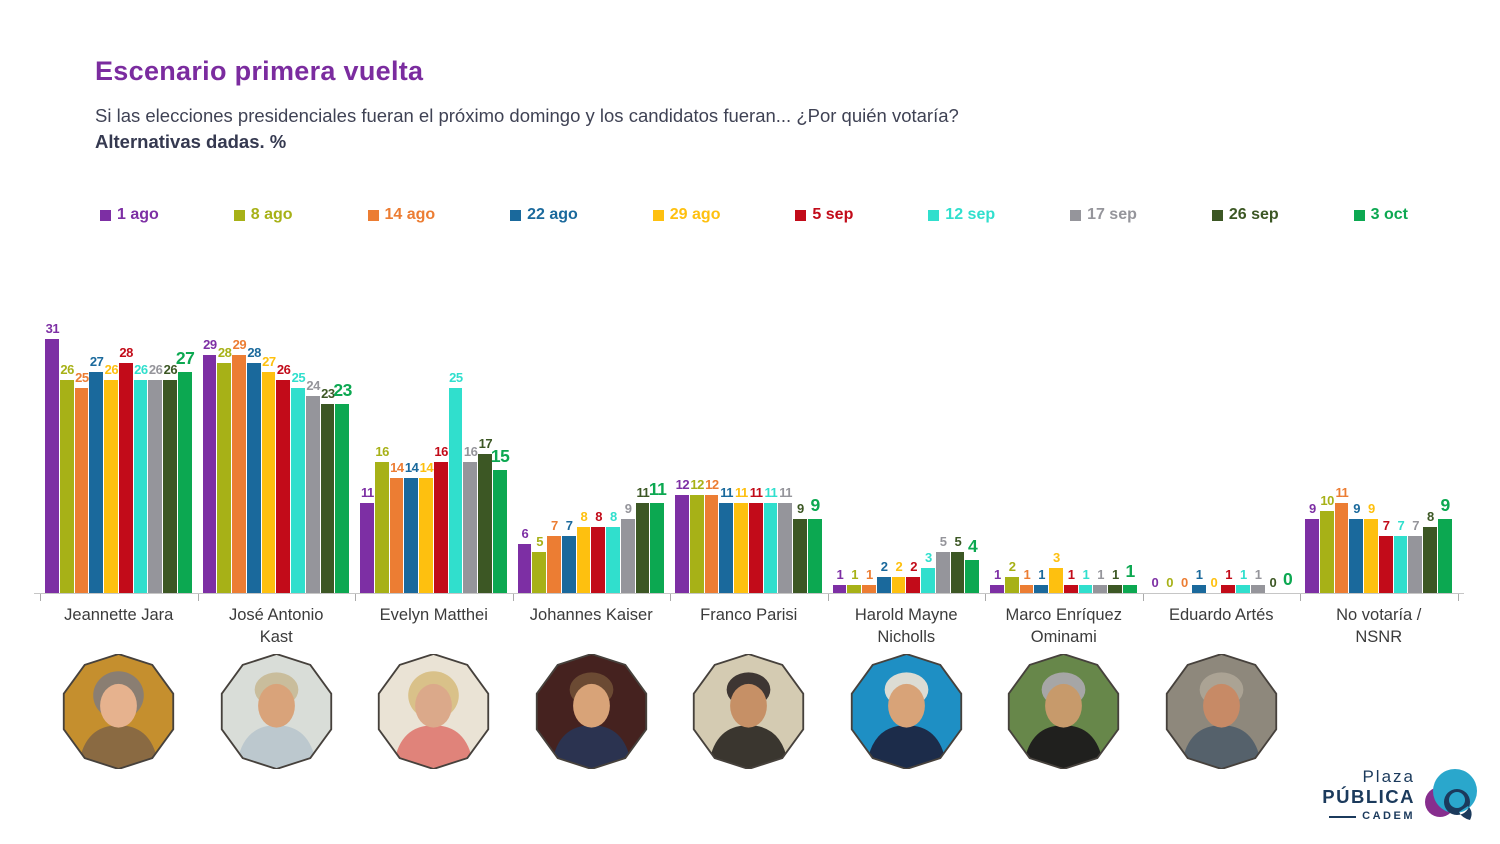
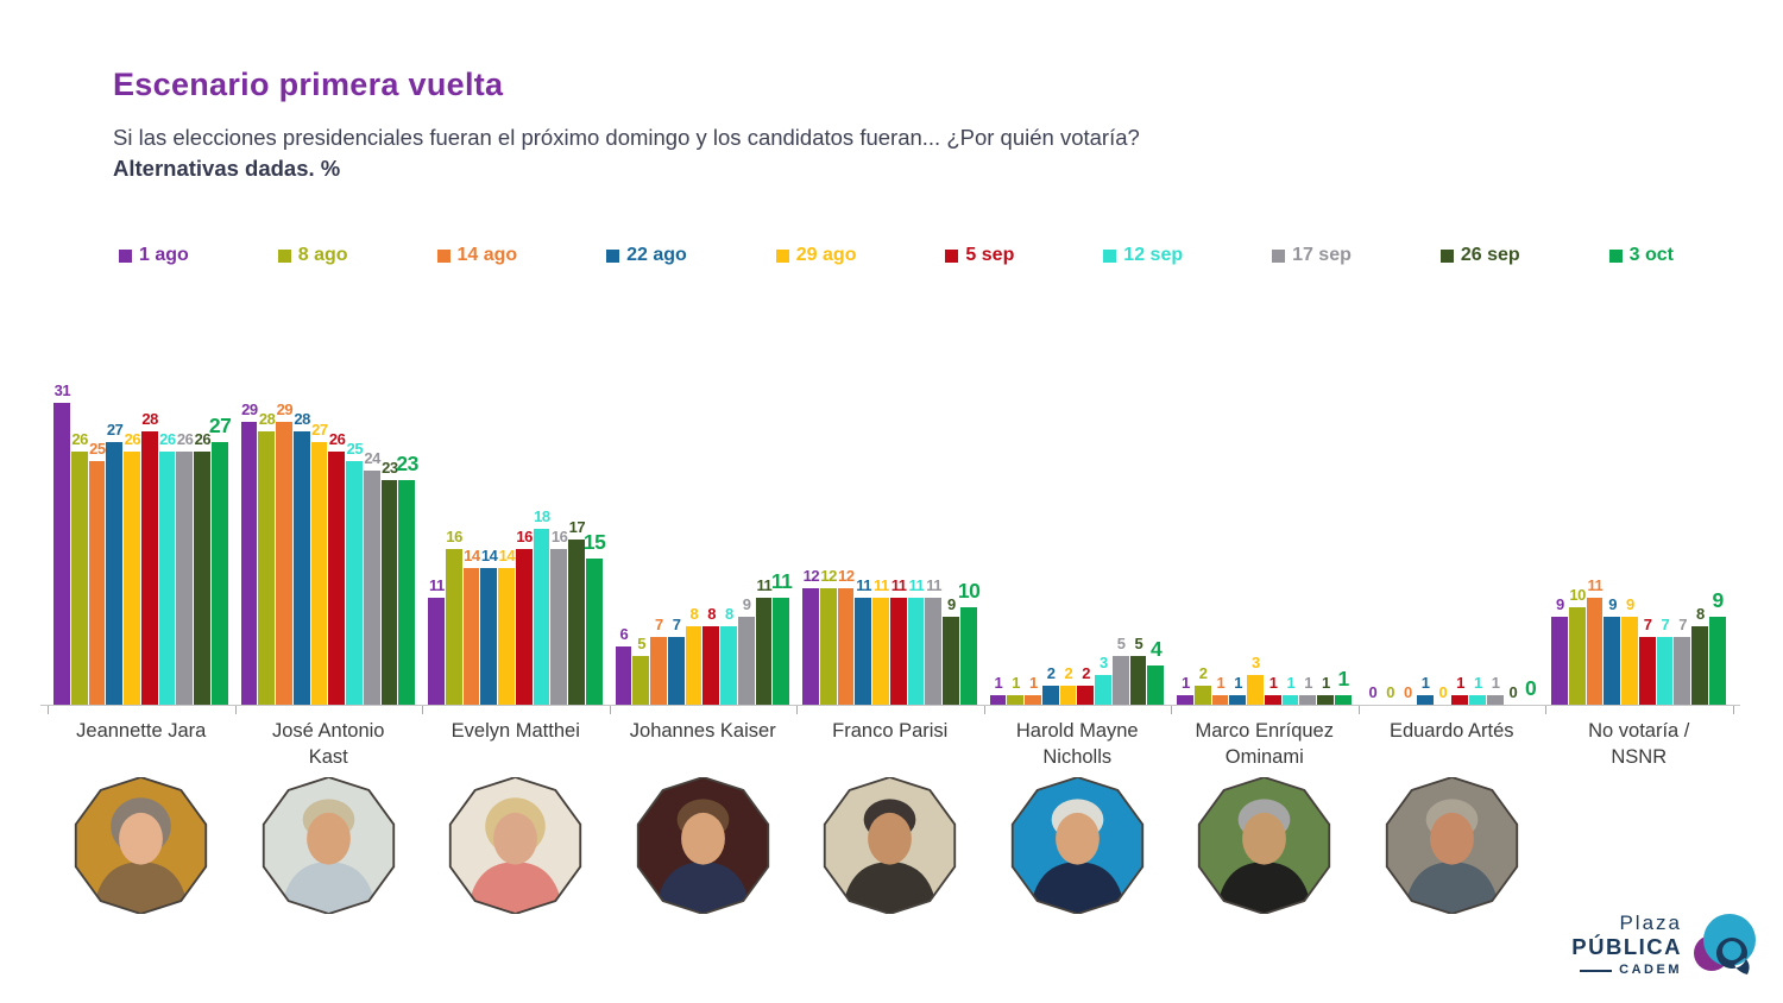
12 sep/Evelyn Matthei: 25 -> 18
3 oct/Franco Parisi: 9 -> 10
